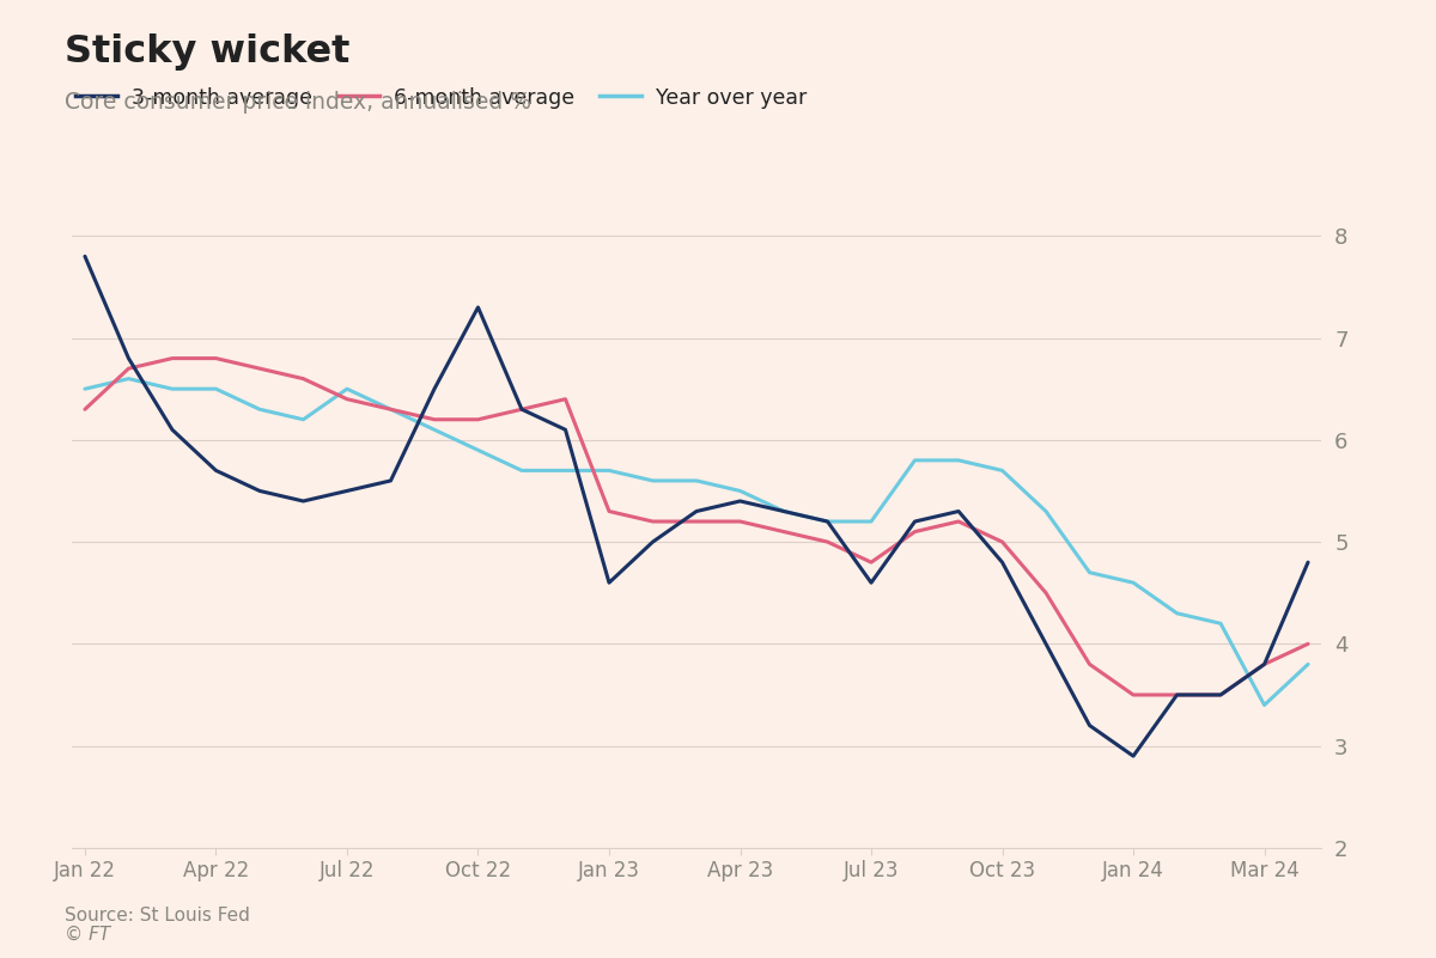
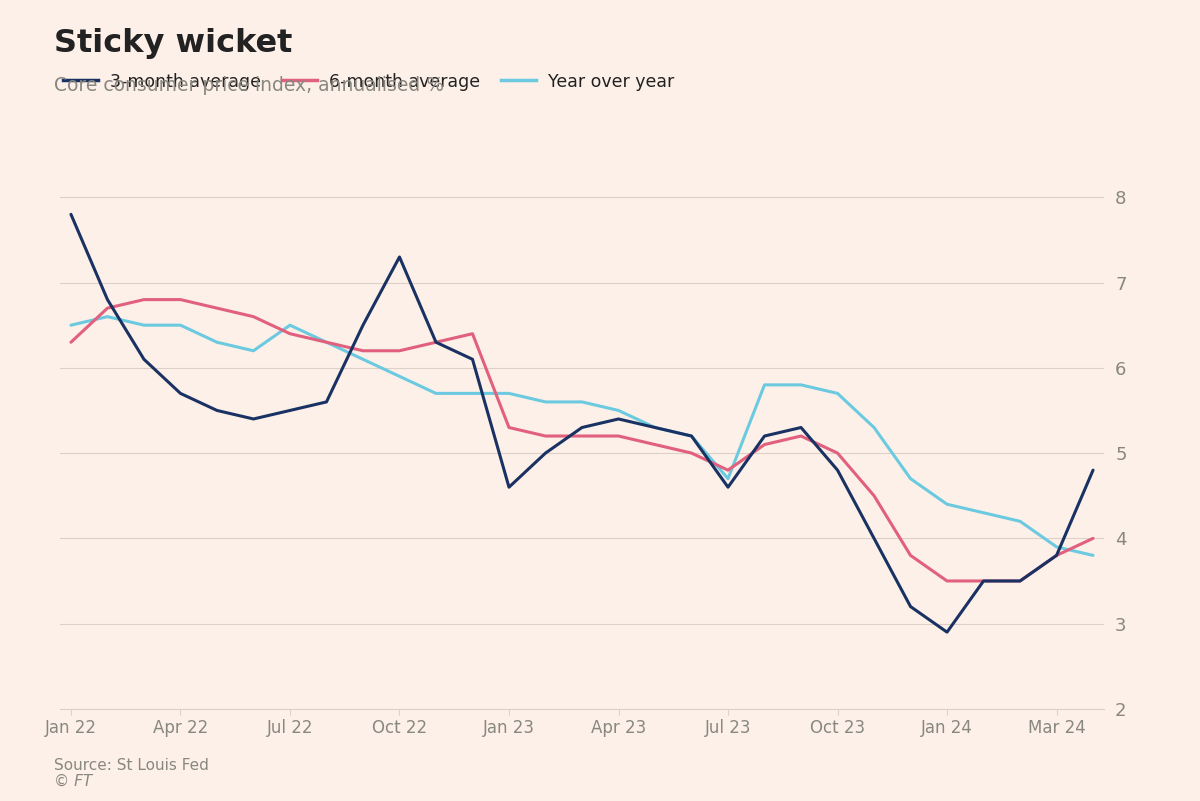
Year over year/Jul 23: 5.2 -> 4.7
Year over year/Jan 24: 4.6 -> 4.4
Year over year/Mar 24: 3.4 -> 3.9
